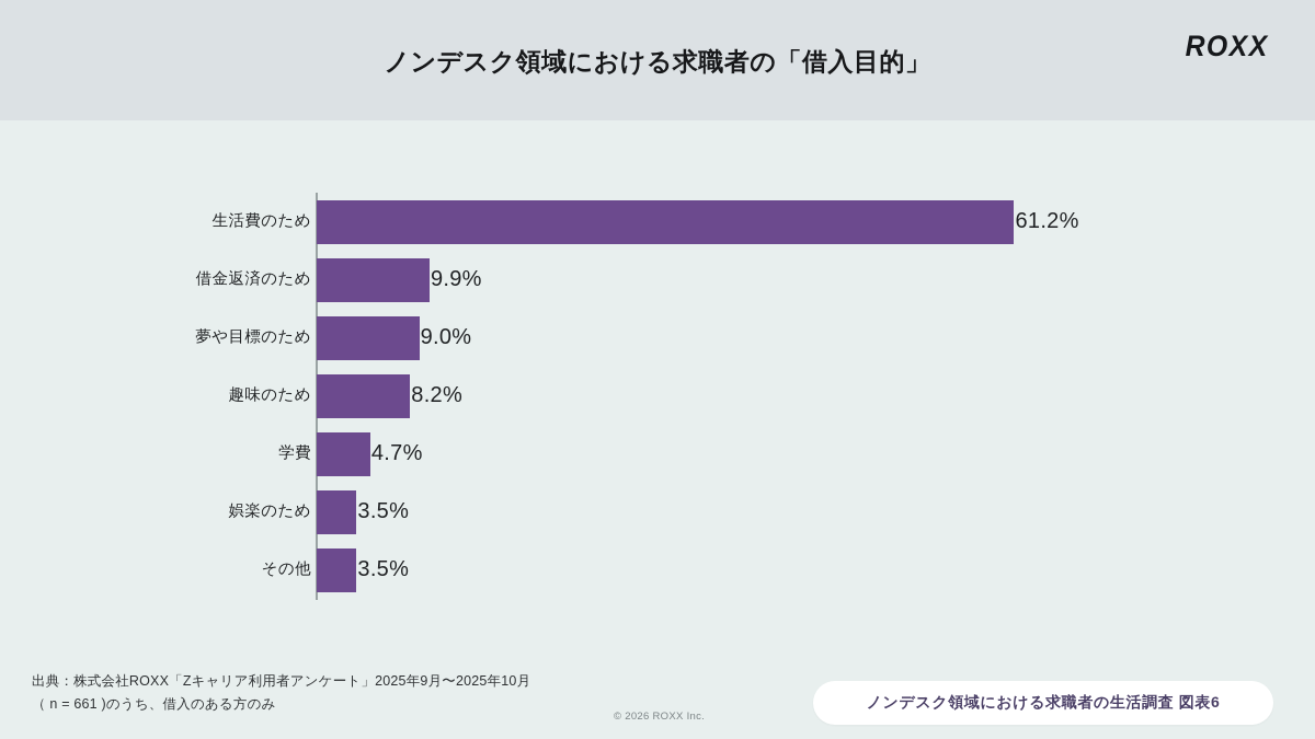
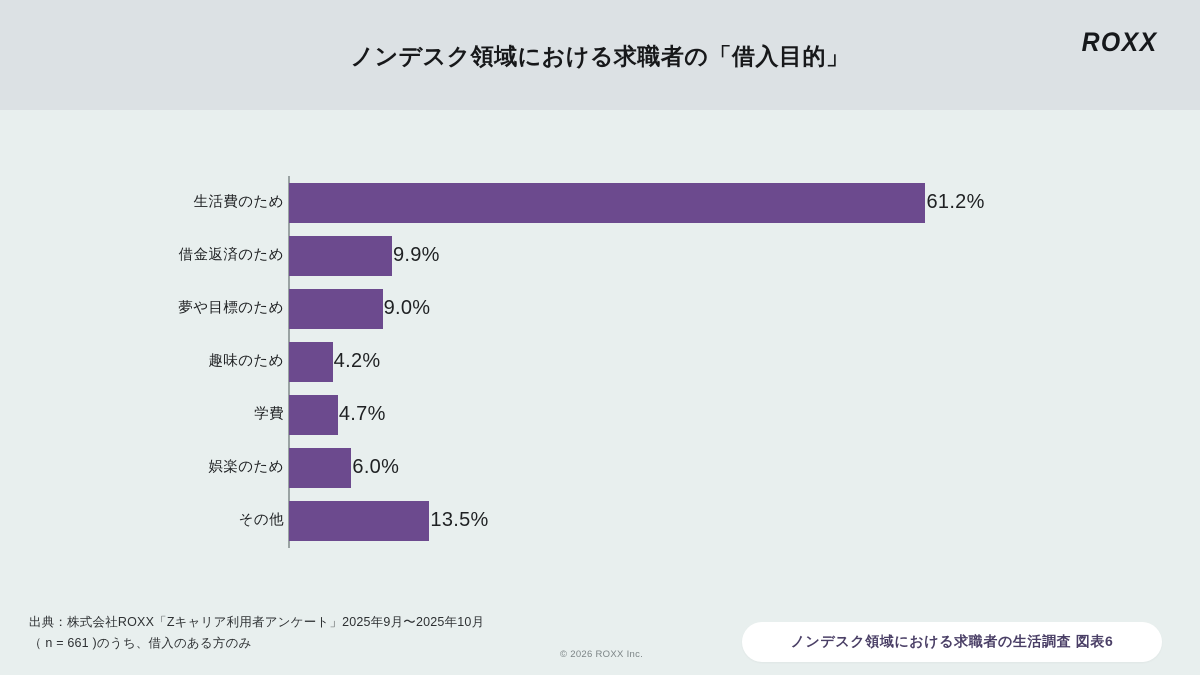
趣味のため: 8.2% -> 4.2%
娯楽のため: 3.5% -> 6.0%
その他: 3.5% -> 13.5%
